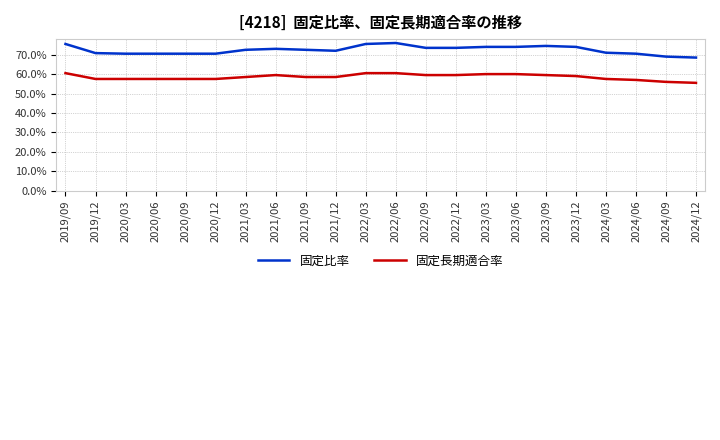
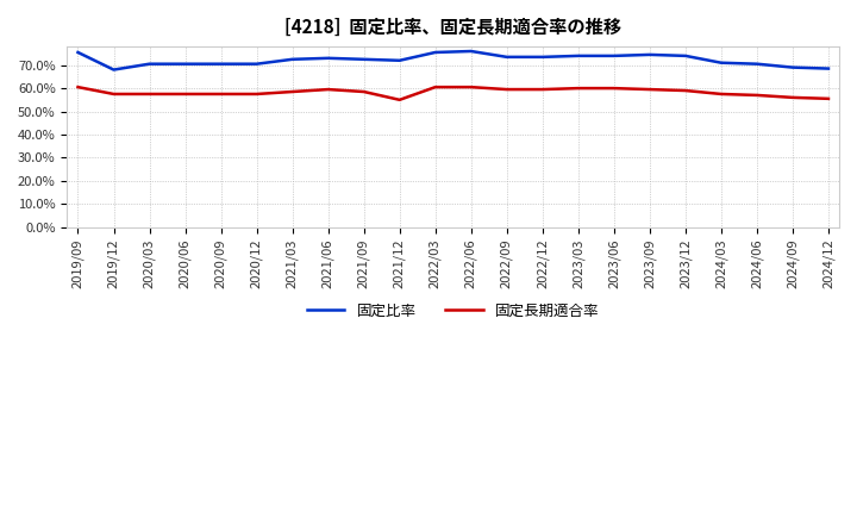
固定比率/2019/12: 71% -> 68%
固定長期適合率/2021/12: 58% -> 55%
